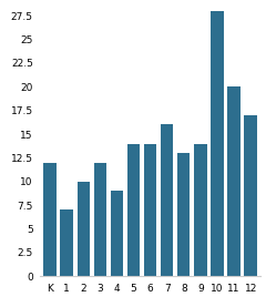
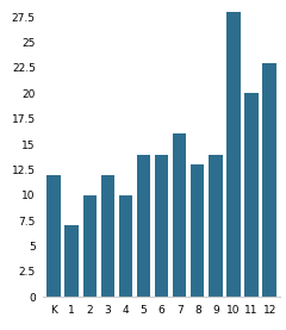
4: 9 -> 10
12: 17 -> 23
